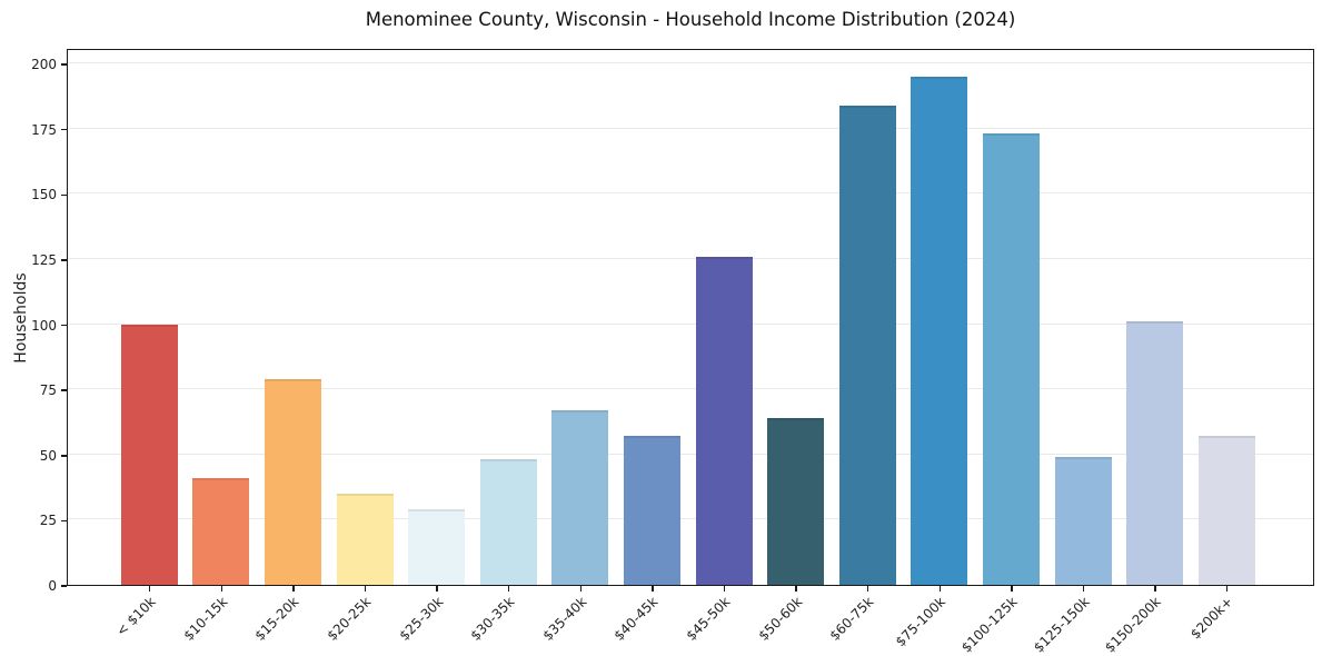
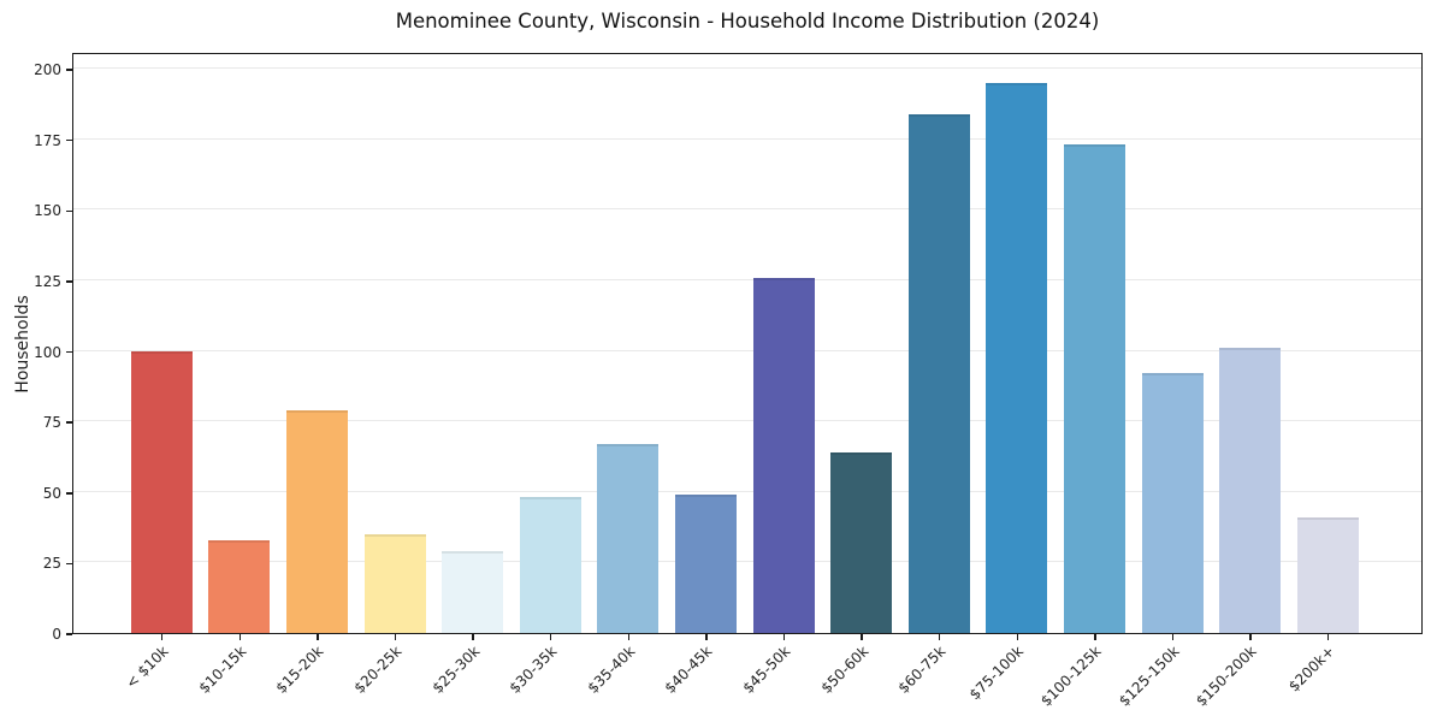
$10-15k: 41 -> 33
$40-45k: 57 -> 49
$125-150k: 49 -> 92
$200k+: 57 -> 41
